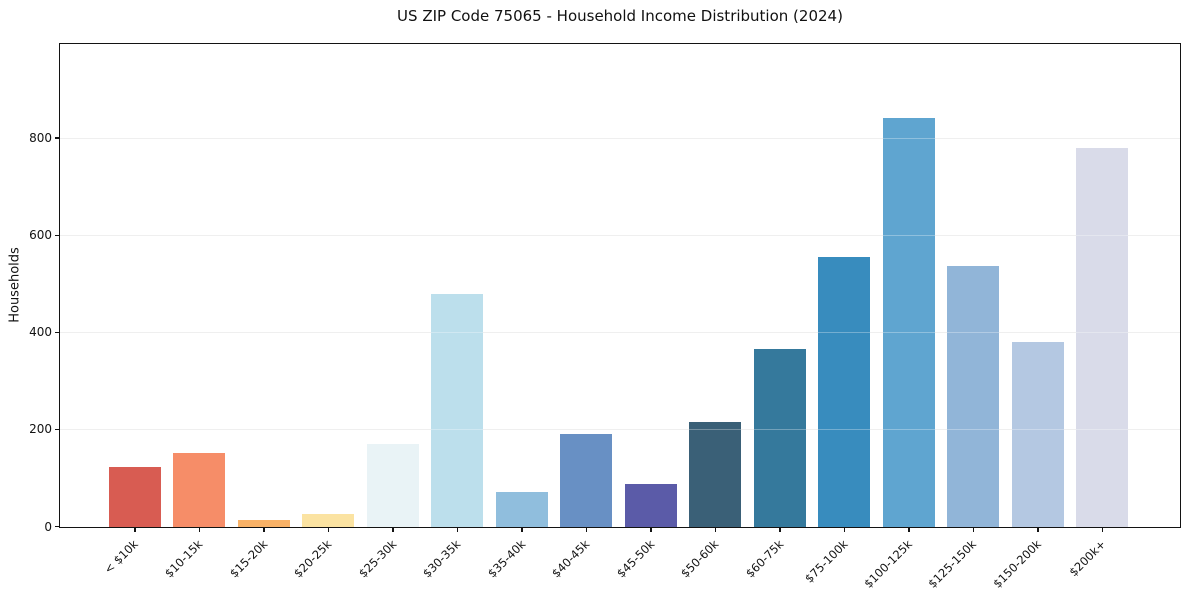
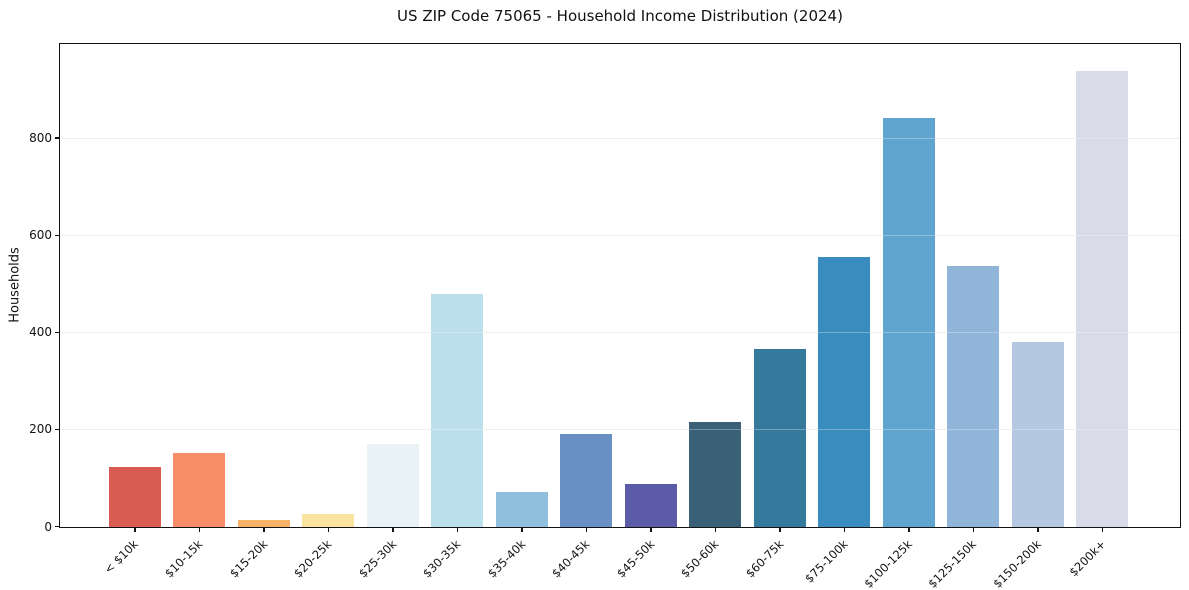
$200k+: 780 -> 940
